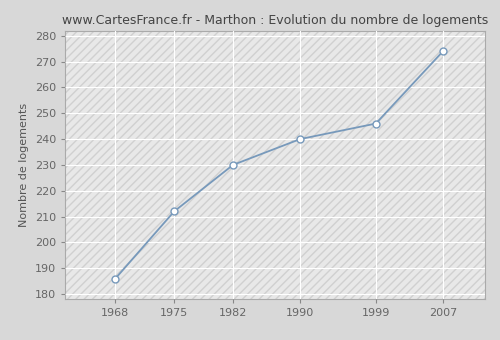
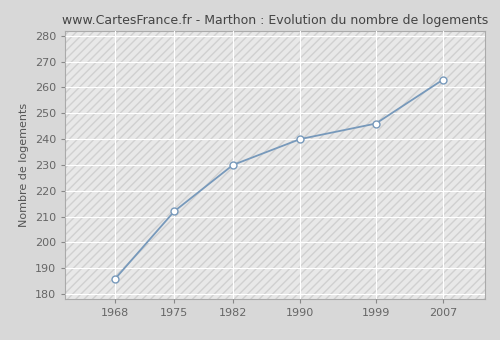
2007: 274 -> 263
